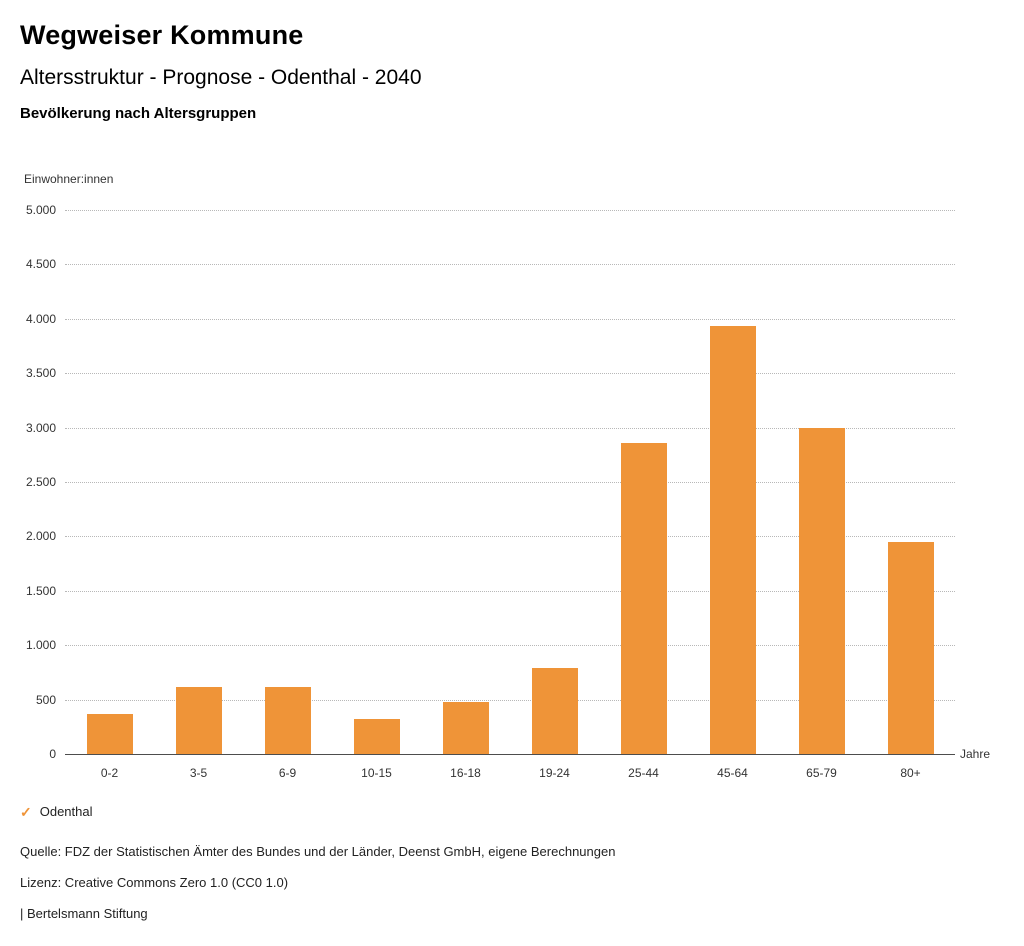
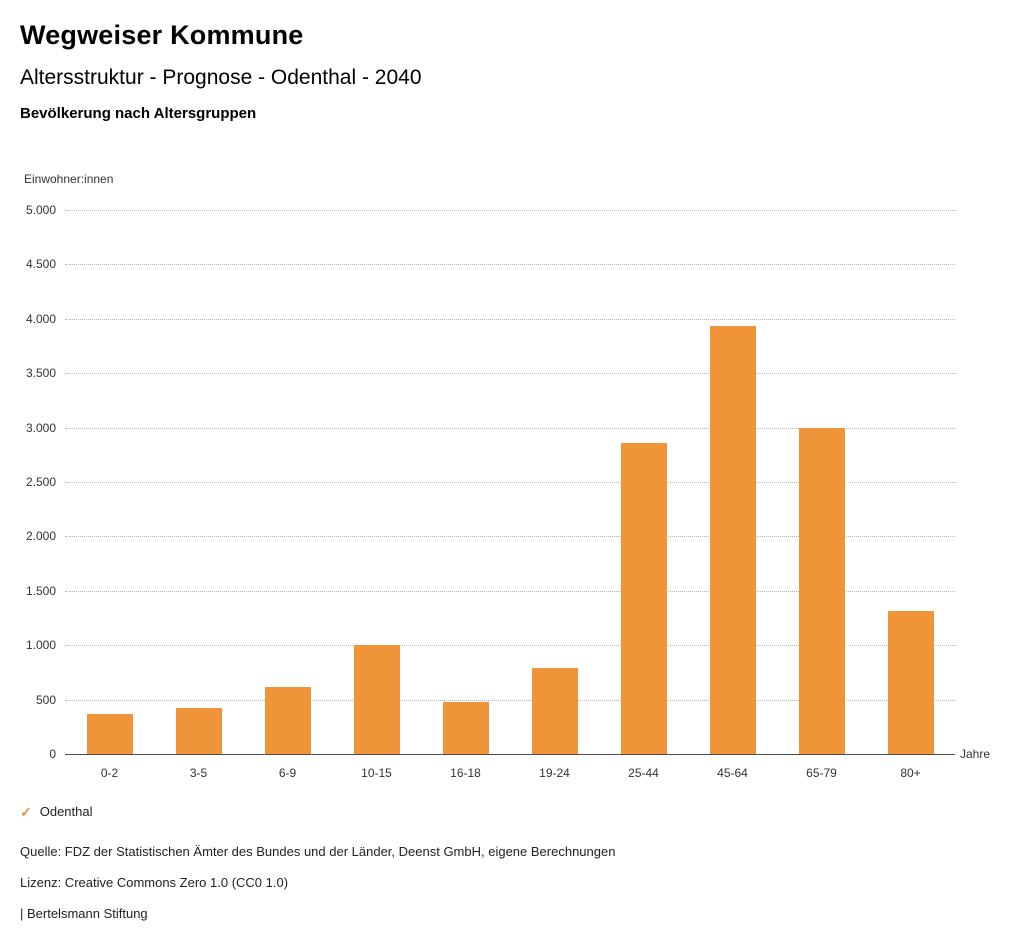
3-5: 620 -> 420
10-15: 320 -> 1000
80+: 1950 -> 1310
